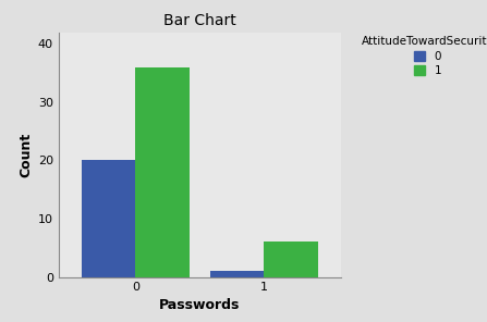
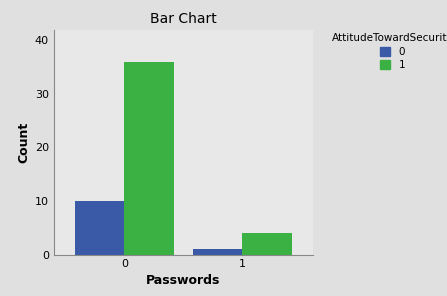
0/0: 20 -> 10
1/1: 6 -> 4
